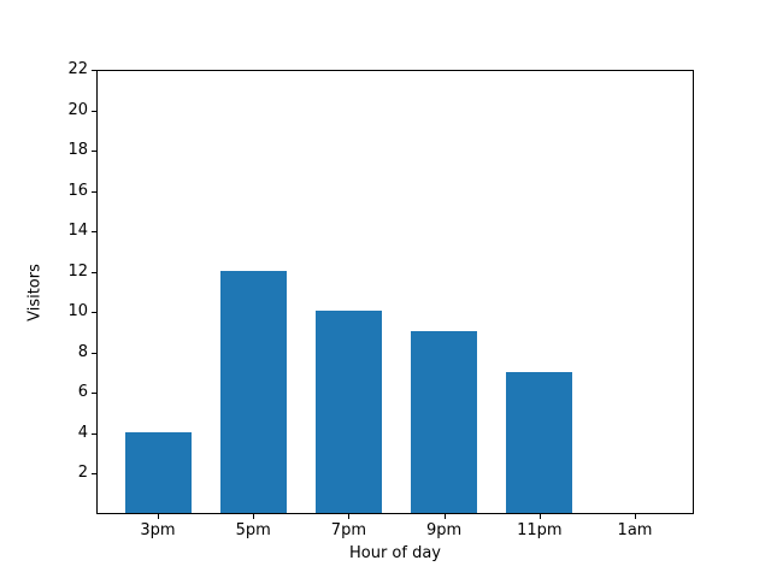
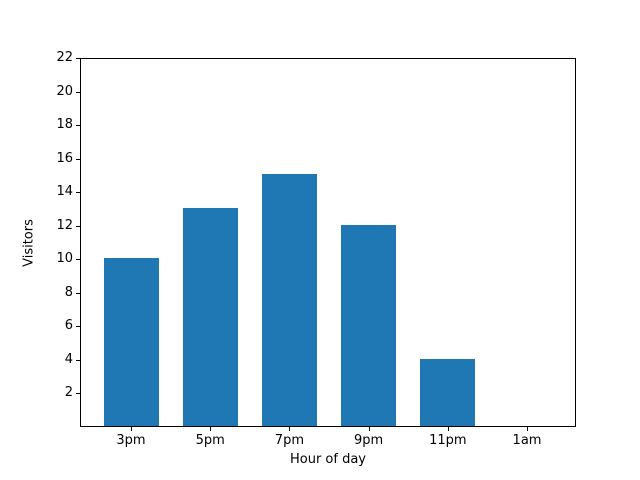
3pm: 4 -> 10
5pm: 12 -> 13
7pm: 10 -> 15
9pm: 9 -> 12
11pm: 7 -> 4
